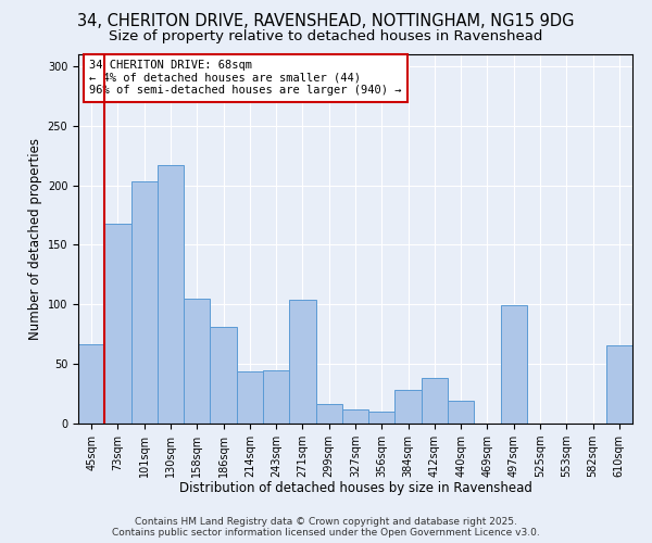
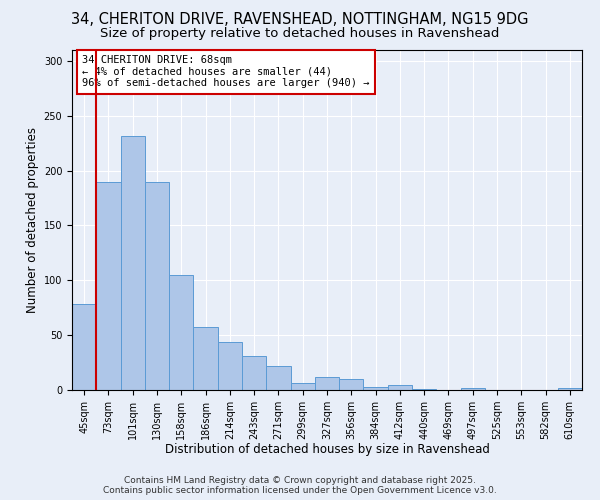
45sqm: 67 -> 78
73sqm: 168 -> 190
101sqm: 203 -> 232
130sqm: 217 -> 190
186sqm: 81 -> 57
243sqm: 45 -> 31
271sqm: 104 -> 22
299sqm: 16 -> 6
384sqm: 28 -> 3
412sqm: 38 -> 5
440sqm: 19 -> 1
497sqm: 99 -> 2
610sqm: 66 -> 2
